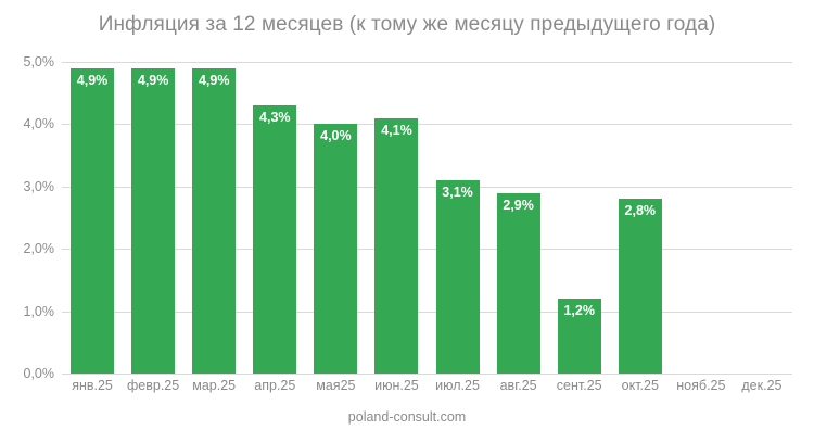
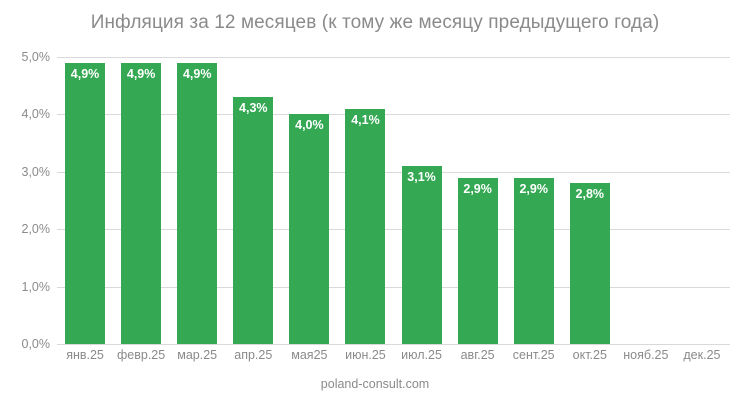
сент.25: 1,2% -> 2,9%
